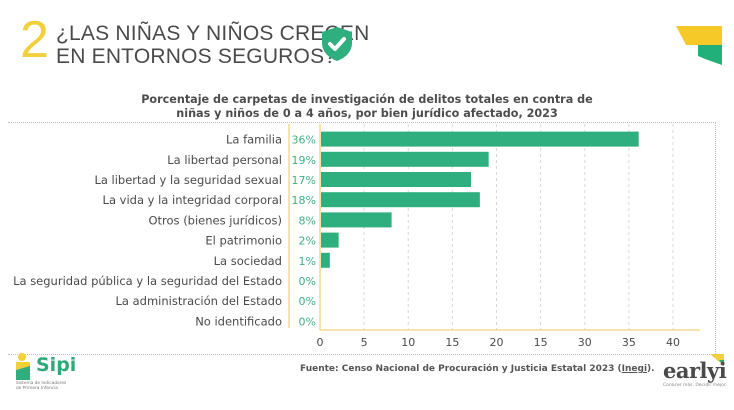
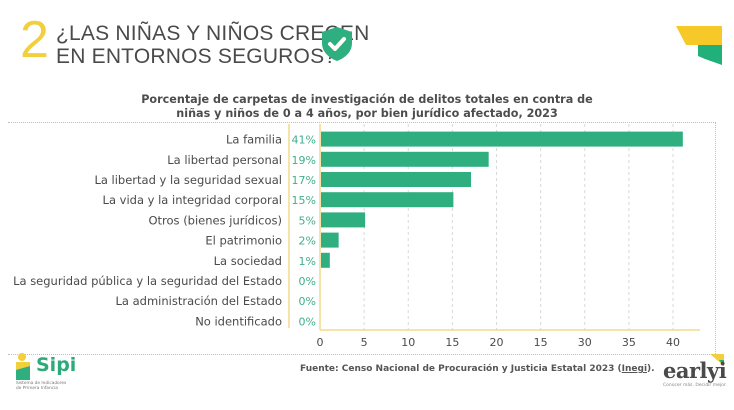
La familia: 36% -> 41%
La vida y la integridad corporal: 18% -> 15%
Otros (bienes jurídicos): 8% -> 5%
